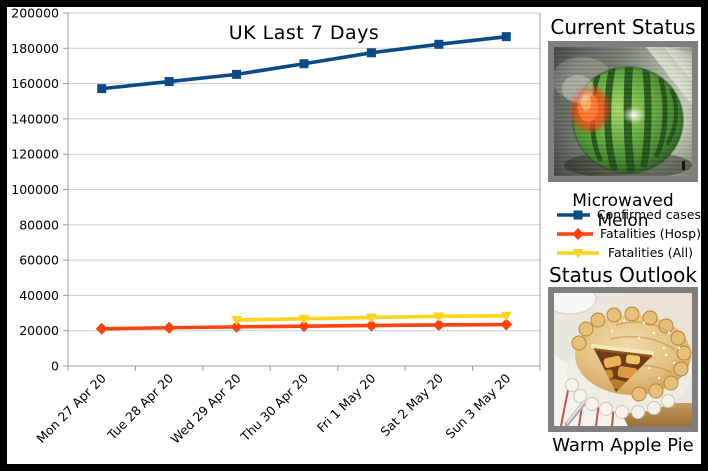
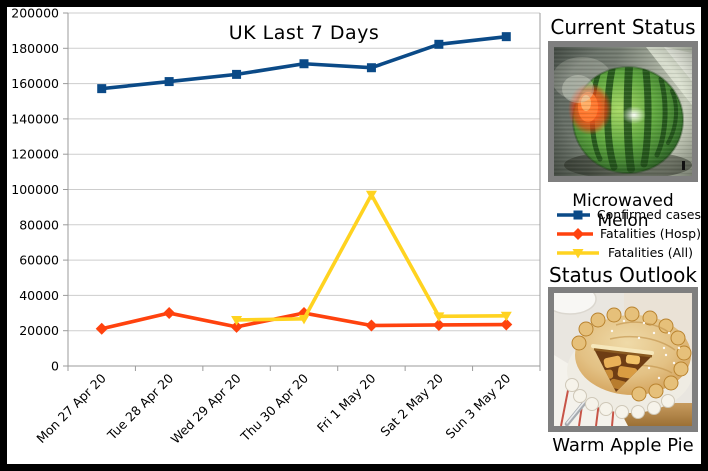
Fatalities (Hosp)/Tue 28 Apr 20: 22000 -> 30000
Fatalities (Hosp)/Thu 30 Apr 20: 23000 -> 30000
Confirmed cases/Fri 1 May 20: 177000 -> 169000
Fatalities (All)/Fri 1 May 20: 28000 -> 97000
